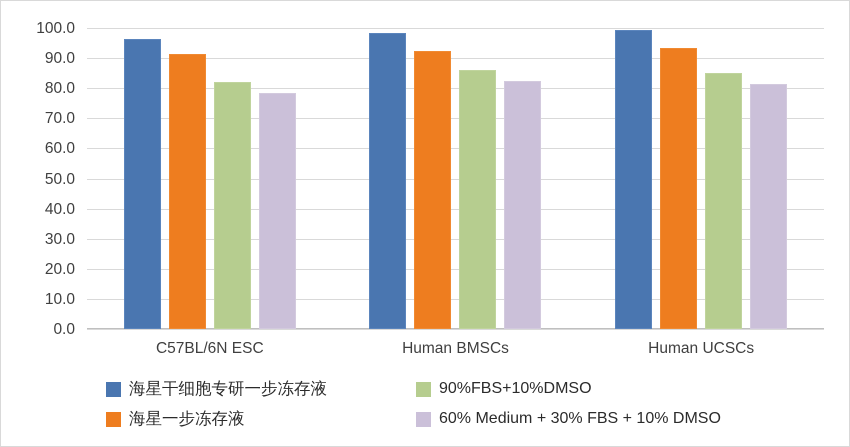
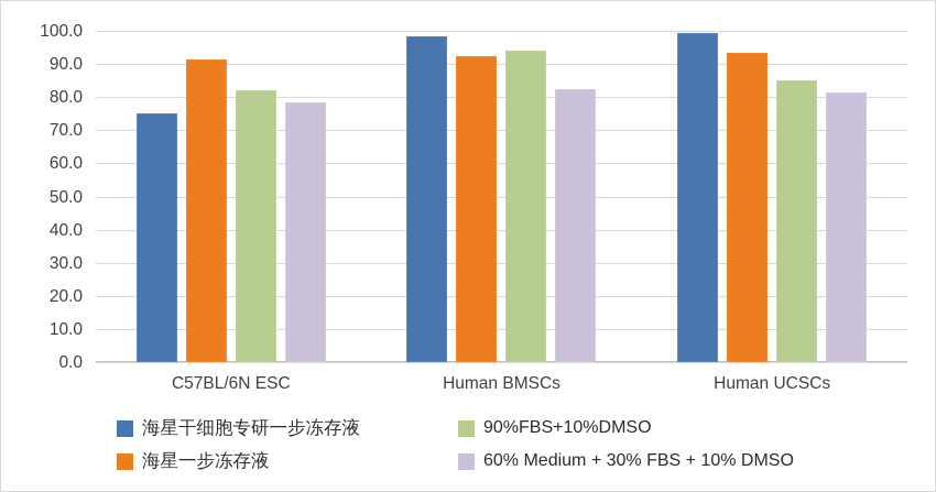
海星干细胞专研一步冻存液/C57BL/6N ESC: 96 -> 75
90%FBS+10%DMSO/Human BMSCs: 86 -> 94
